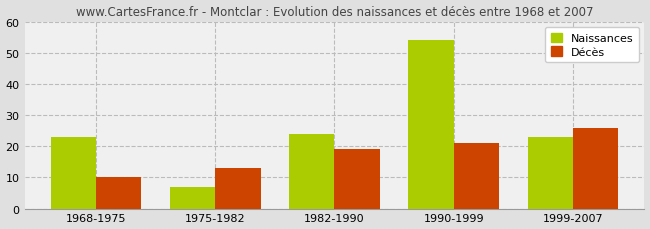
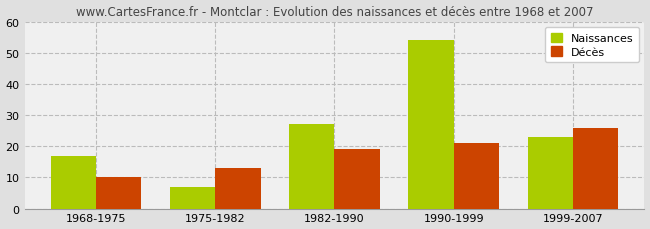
Naissances/1968-1975: 23 -> 17
Naissances/1982-1990: 24 -> 27
